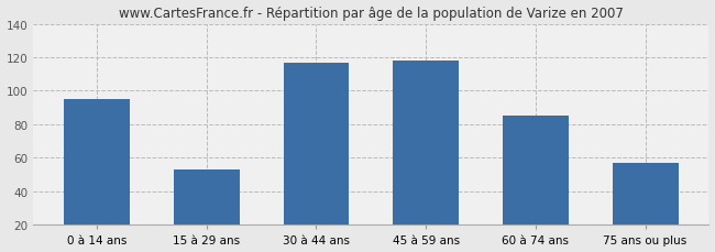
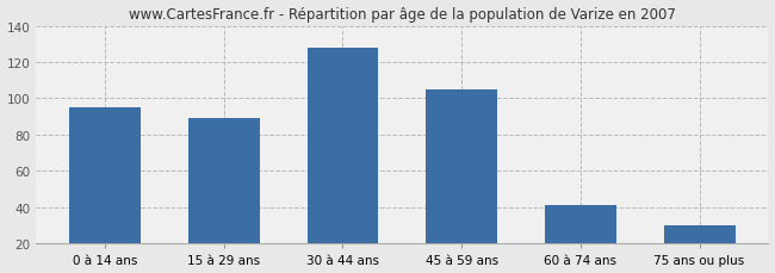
15 à 29 ans: 53 -> 89
30 à 44 ans: 117 -> 128
45 à 59 ans: 118 -> 105
60 à 74 ans: 85 -> 41
75 ans ou plus: 57 -> 30
